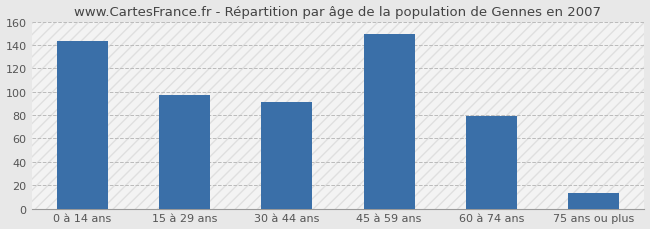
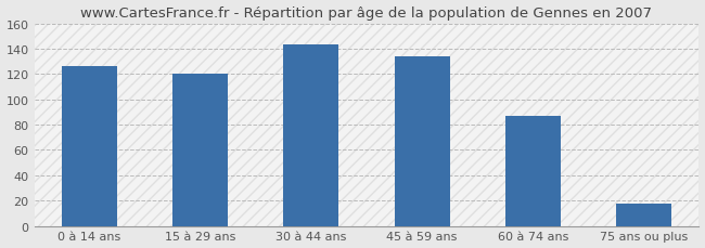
0 à 14 ans: 143 -> 126
15 à 29 ans: 97 -> 120
30 à 44 ans: 91 -> 143
45 à 59 ans: 149 -> 134
60 à 74 ans: 79 -> 87
75 ans ou plus: 13 -> 18
